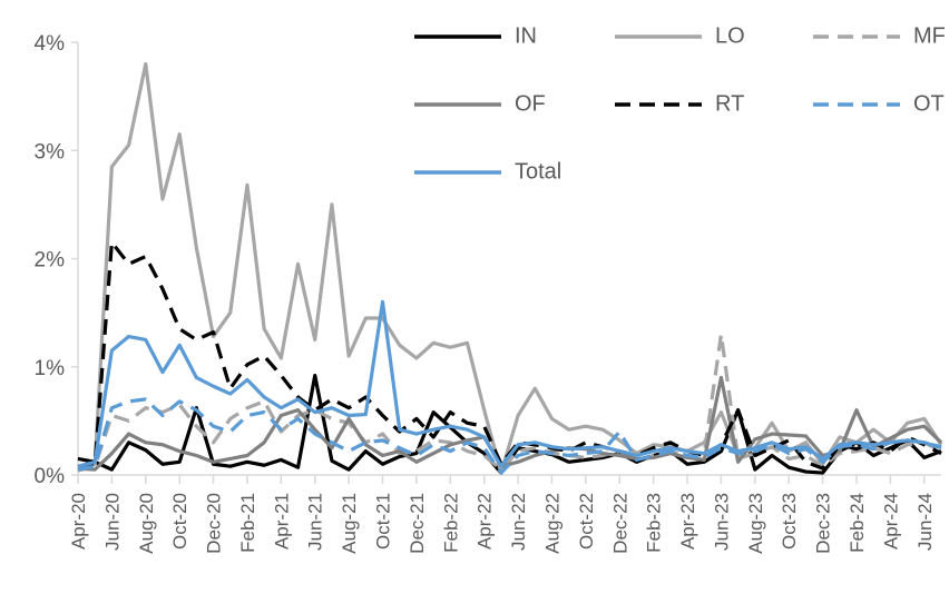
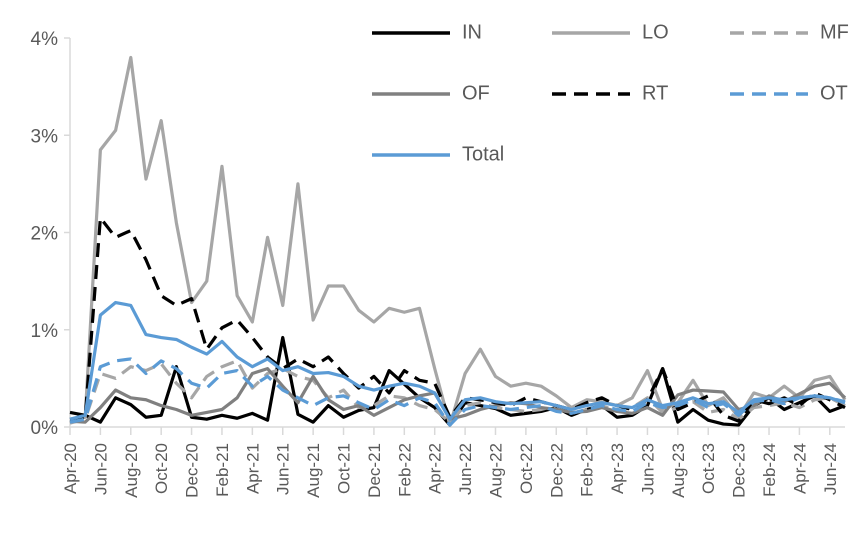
Total/Oct-20: 1.2% -> 0.9%
Total/Oct-21: 1.6% -> 0.5%
OT/Dec-22: 0.4% -> 0.2%
MF/Jun-23: 1.3% -> 0.3%
OF/Jun-23: 0.9% -> 0.2%
OF/Feb-24: 0.6% -> 0.3%
